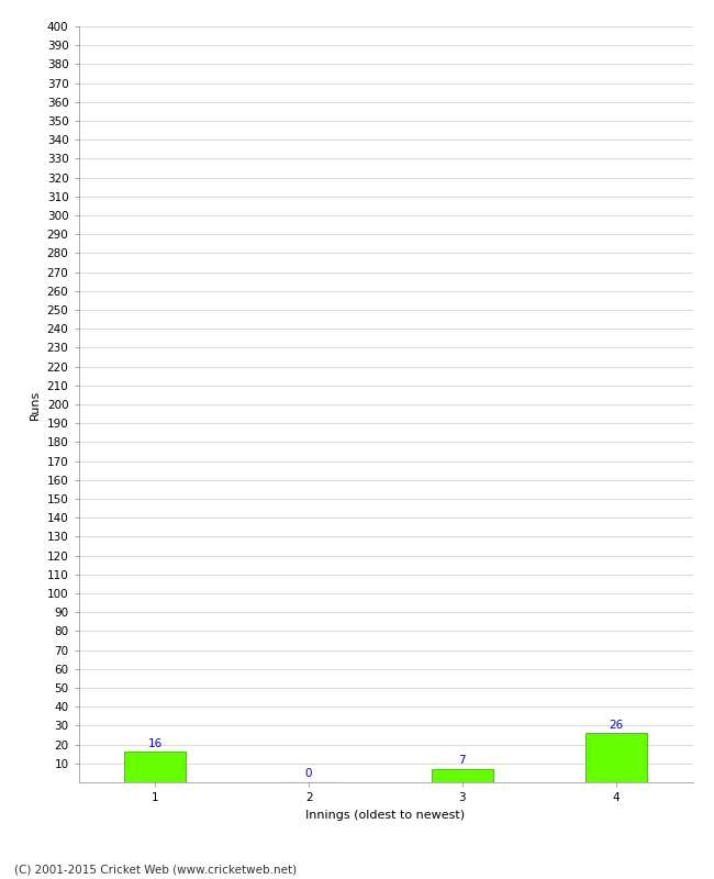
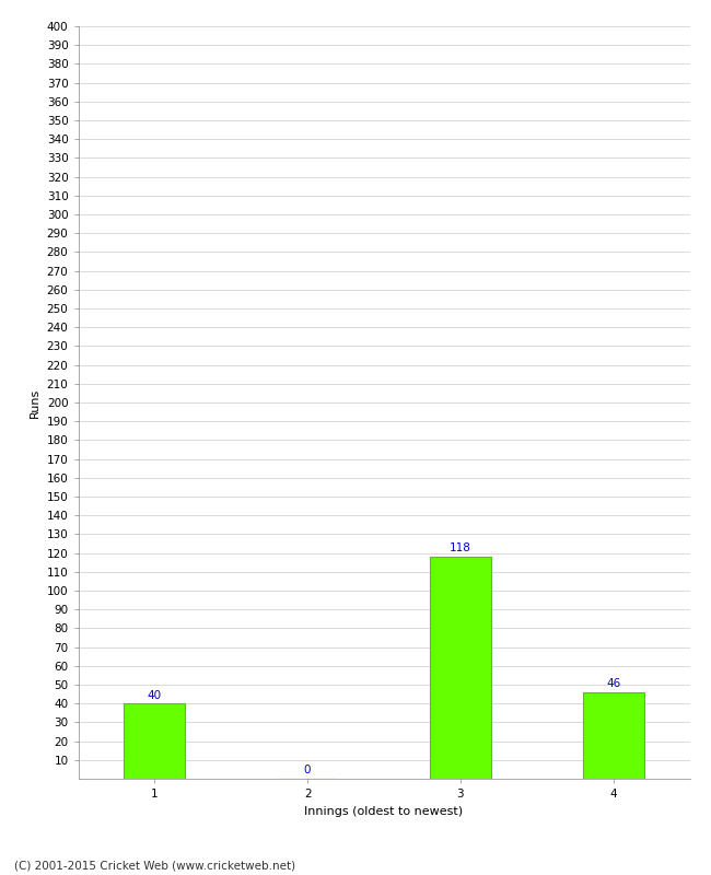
1: 16 -> 40
3: 7 -> 118
4: 26 -> 46
